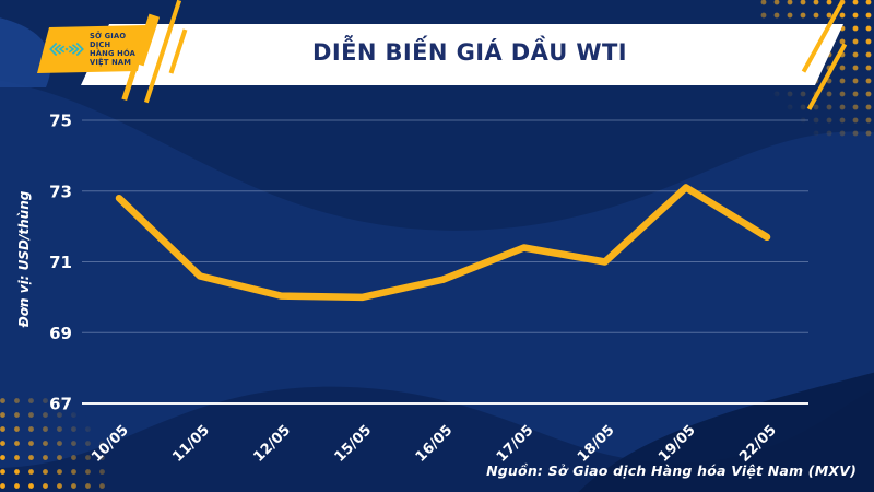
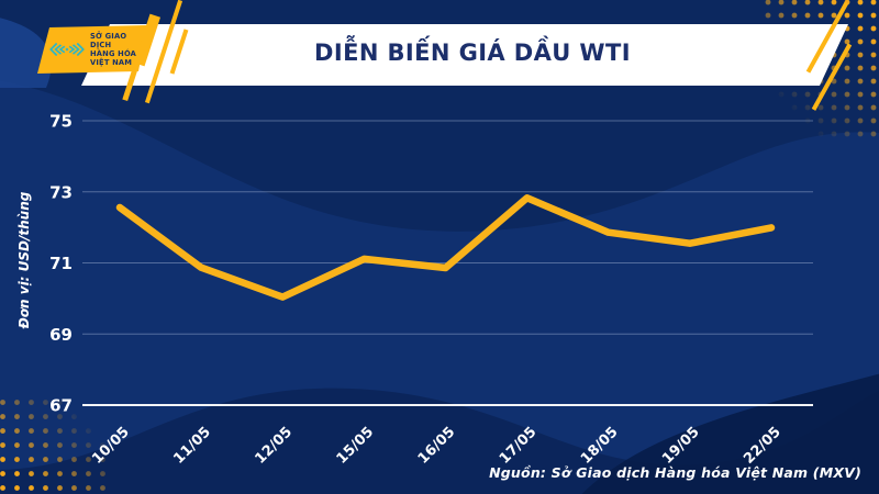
10/05: 72.8 -> 72.6
11/05: 70.6 -> 70.9
15/05: 70.0 -> 71.1
16/05: 70.5 -> 70.9
17/05: 71.4 -> 72.8
18/05: 71.0 -> 71.9
19/05: 73.1 -> 71.5
22/05: 71.7 -> 72.0
